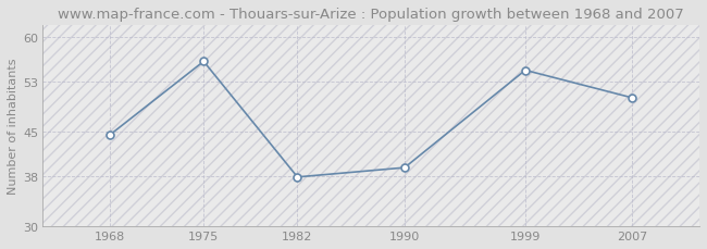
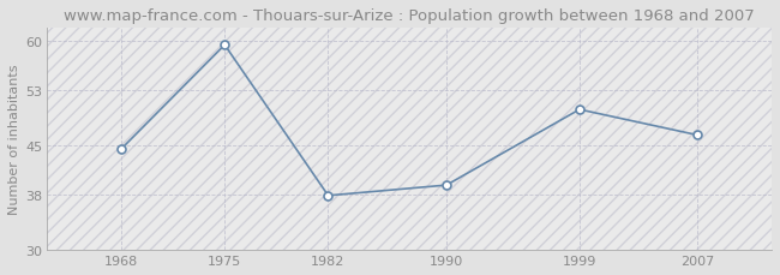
1975: 56.2 -> 59.5
1999: 54.8 -> 50.2
2007: 50.4 -> 46.5
